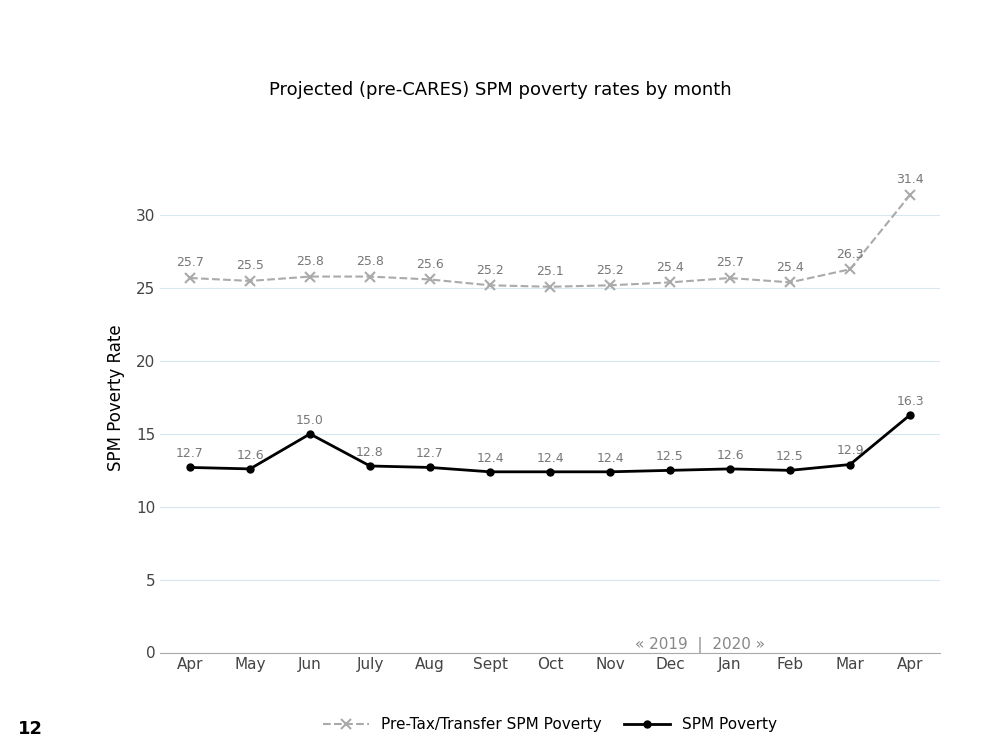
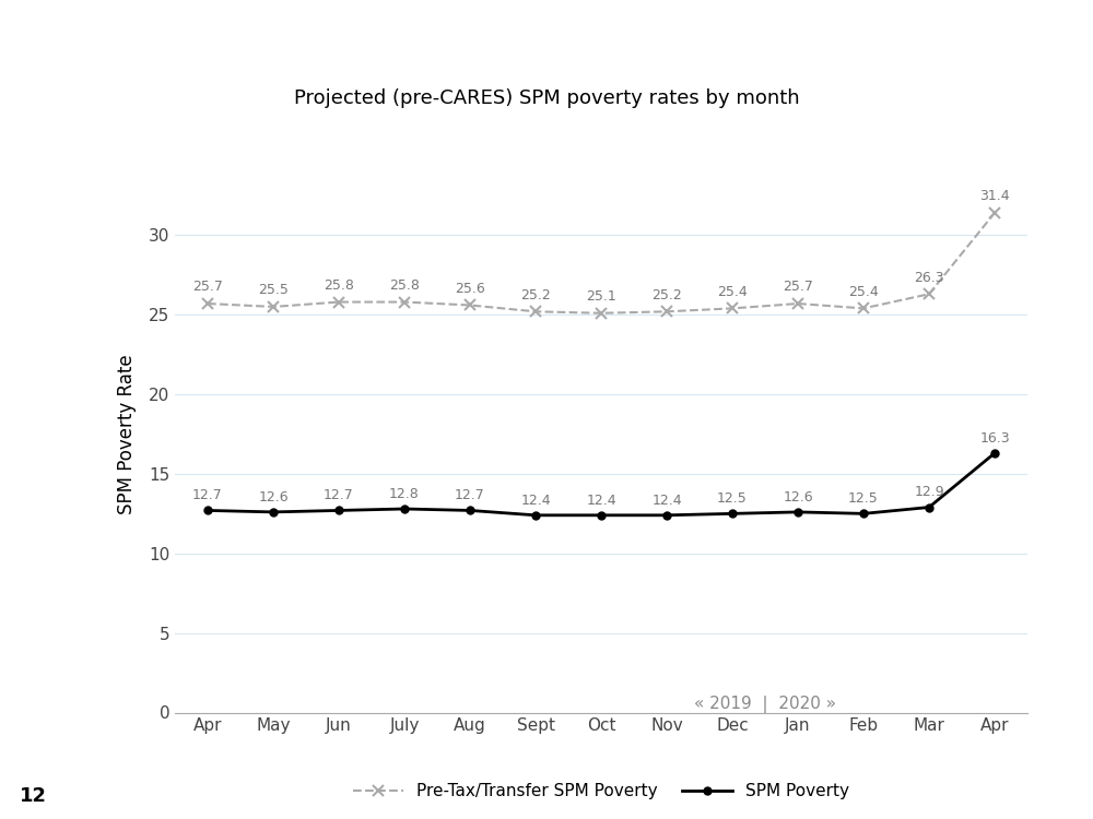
SPM Poverty/Jun: 15.0 -> 12.7
